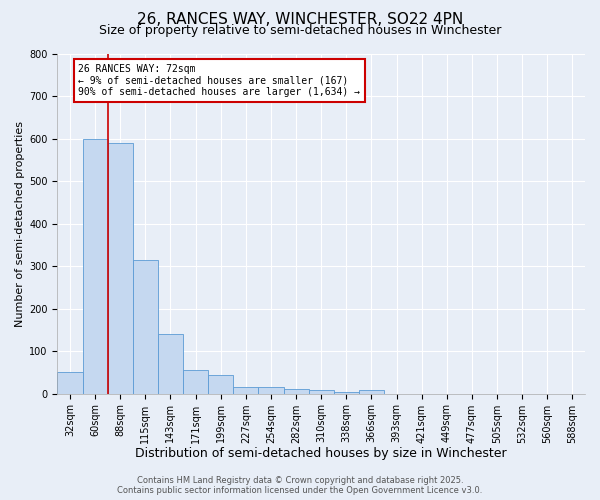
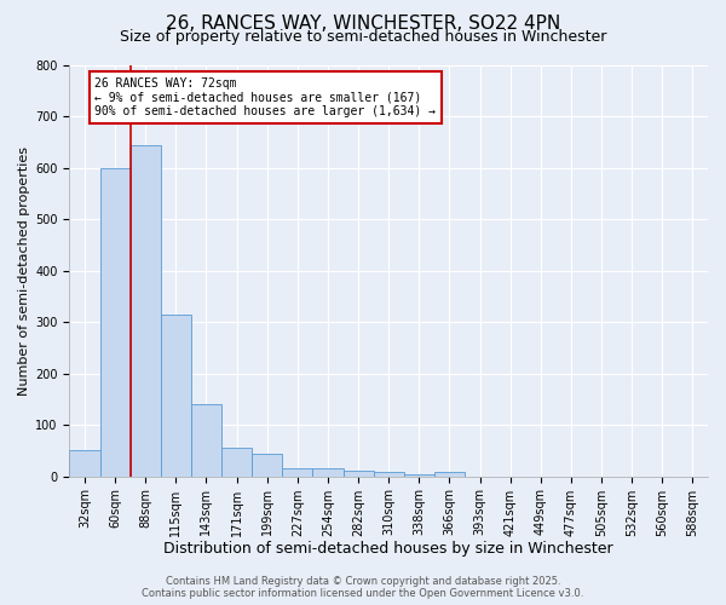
88sqm: 590 -> 645
